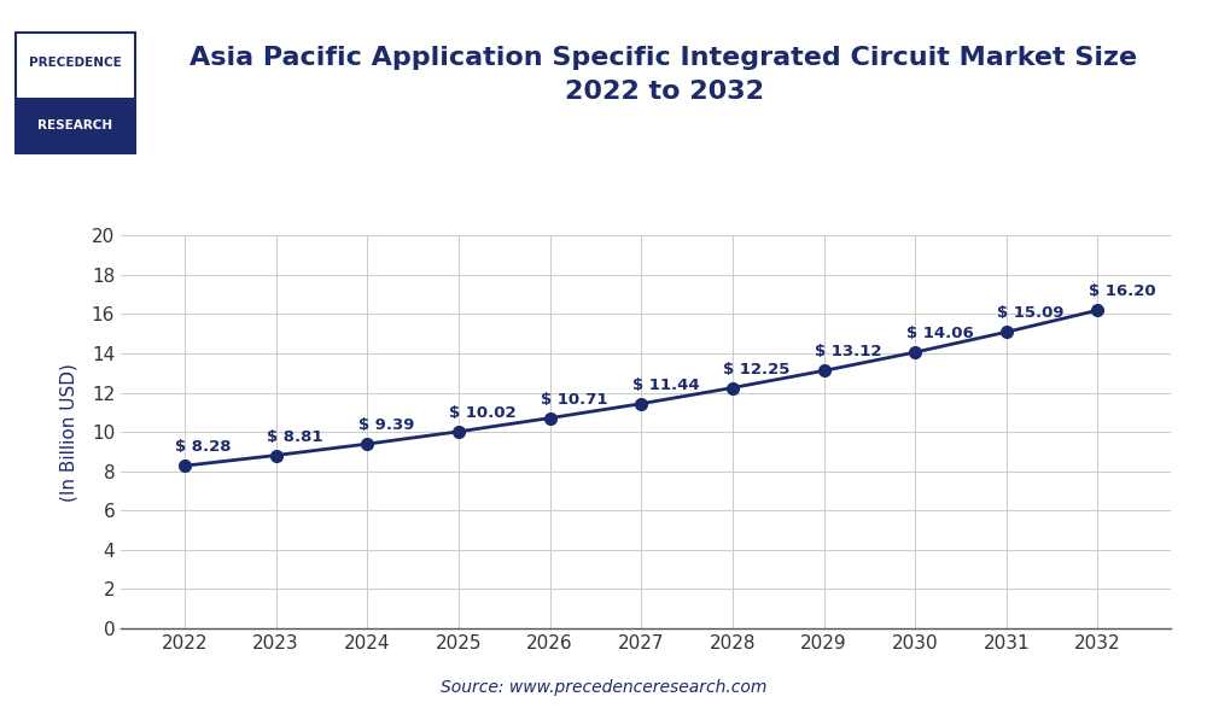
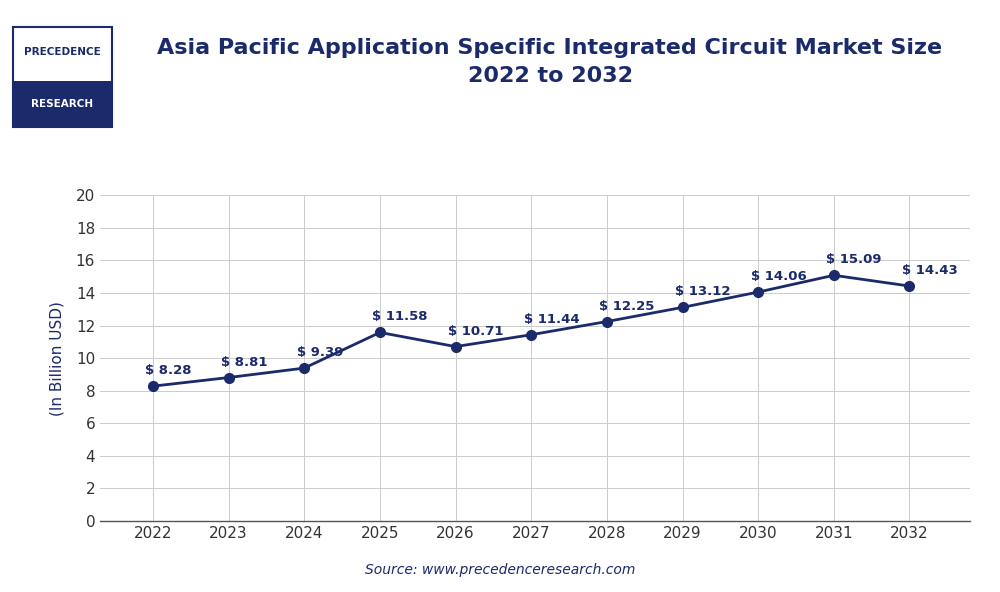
2025: 10.02 -> 11.58
2032: 16.20 -> 14.43
